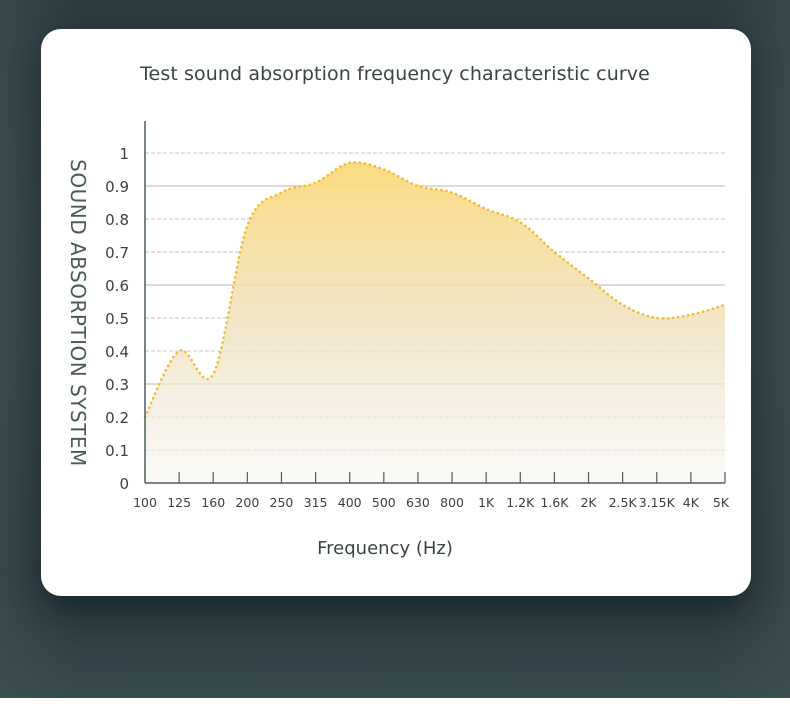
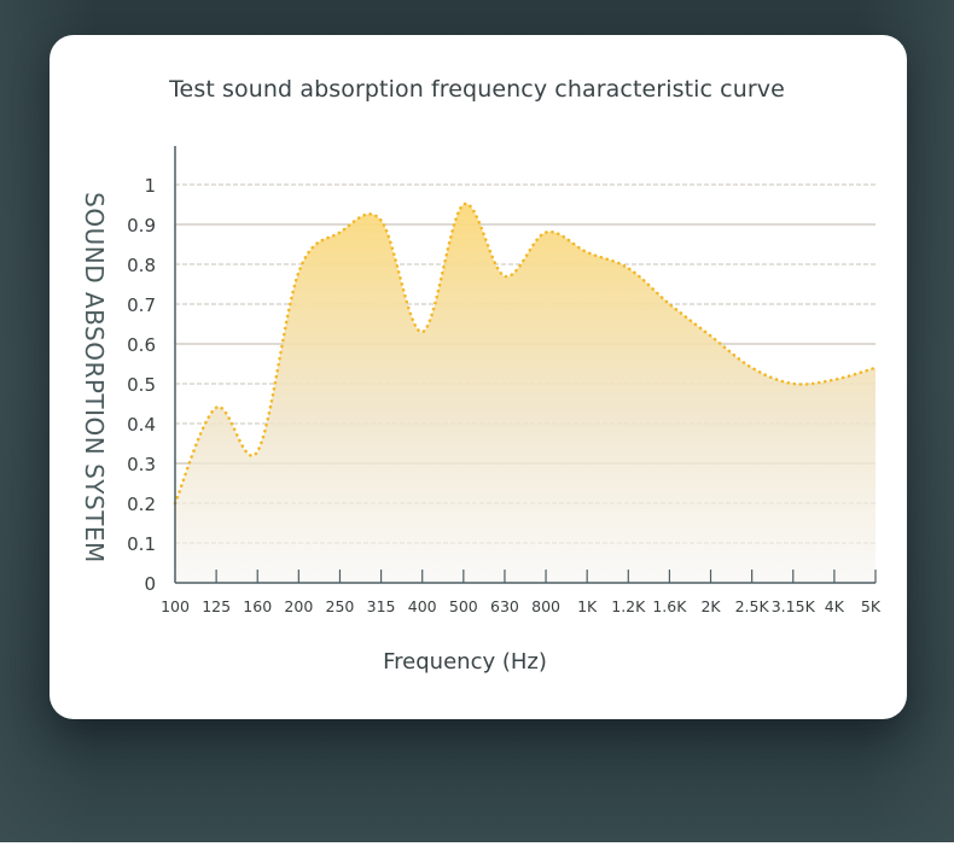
125: 0.40 -> 0.44
400: 0.97 -> 0.63
630: 0.90 -> 0.77
